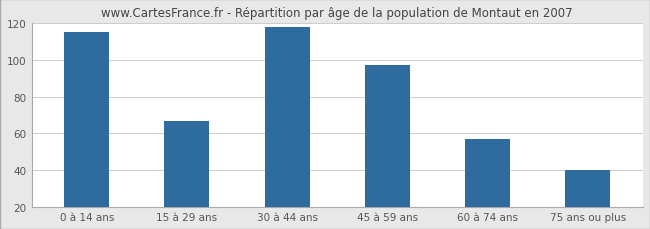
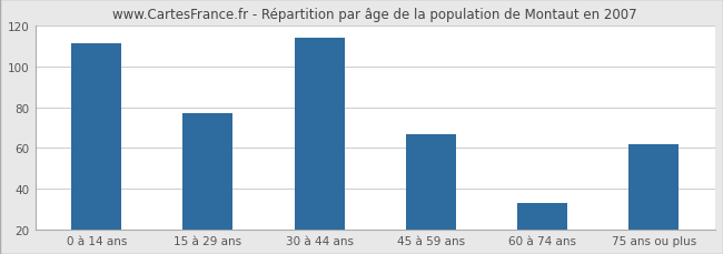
0 à 14 ans: 115 -> 111
15 à 29 ans: 67 -> 77
30 à 44 ans: 118 -> 114
45 à 59 ans: 97 -> 67
60 à 74 ans: 57 -> 33
75 ans ou plus: 40 -> 62
